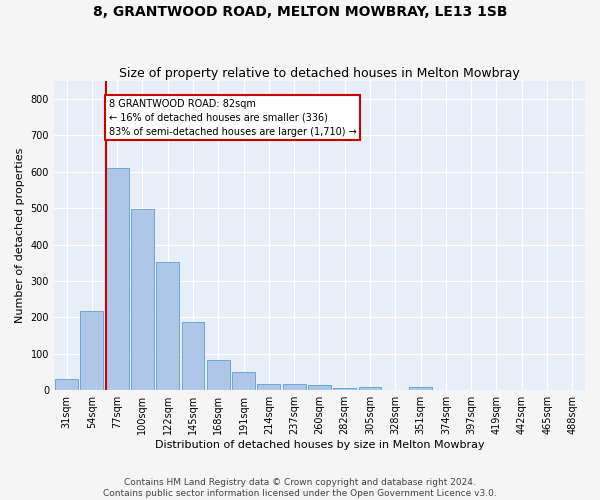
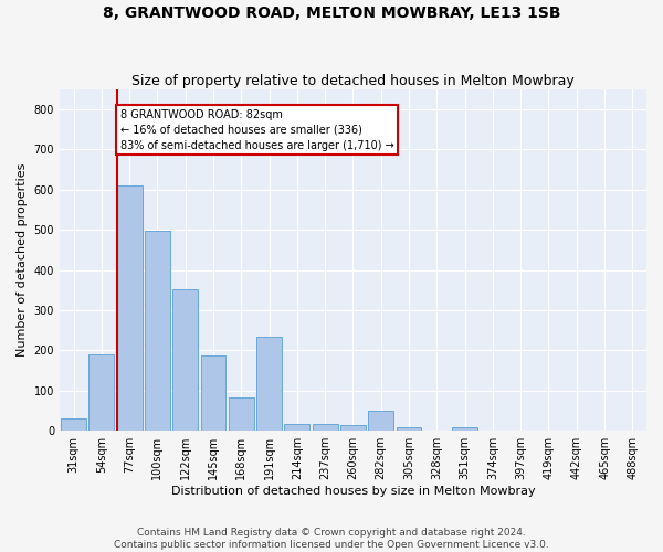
54sqm: 218 -> 190
191sqm: 50 -> 235
282sqm: 6 -> 50
